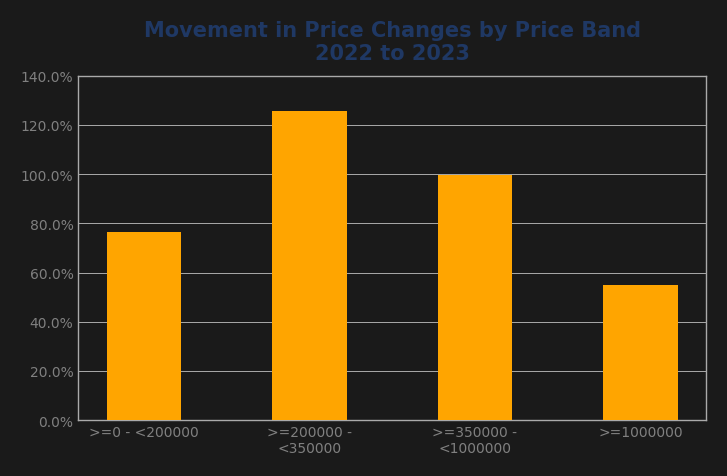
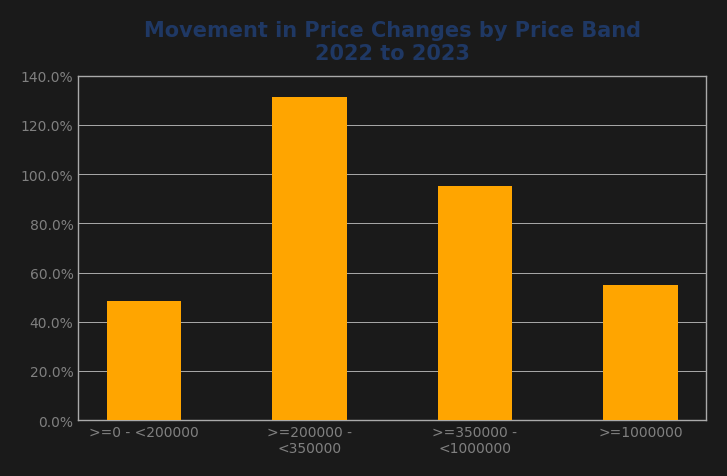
>=0 - <200000: 76.5% -> 48.5%
>=200000 - <350000: 125.5% -> 131.5%
>=350000 - <1000000: 99.5% -> 95.0%
